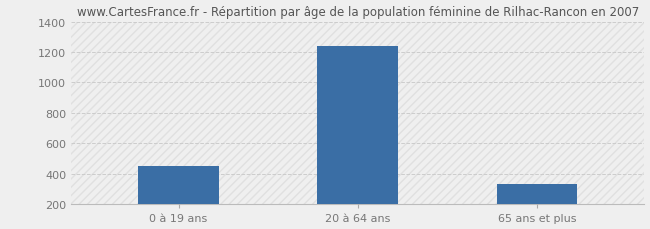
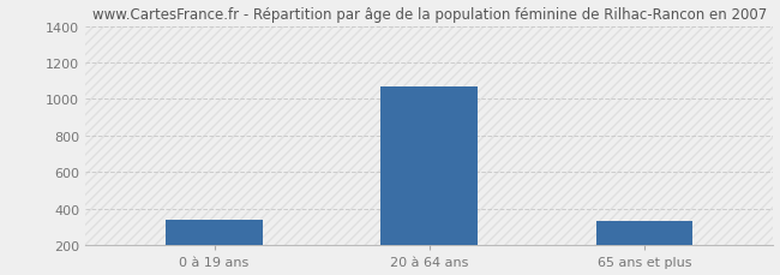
0 à 19 ans: 460 -> 340
20 à 64 ans: 1240 -> 1070
